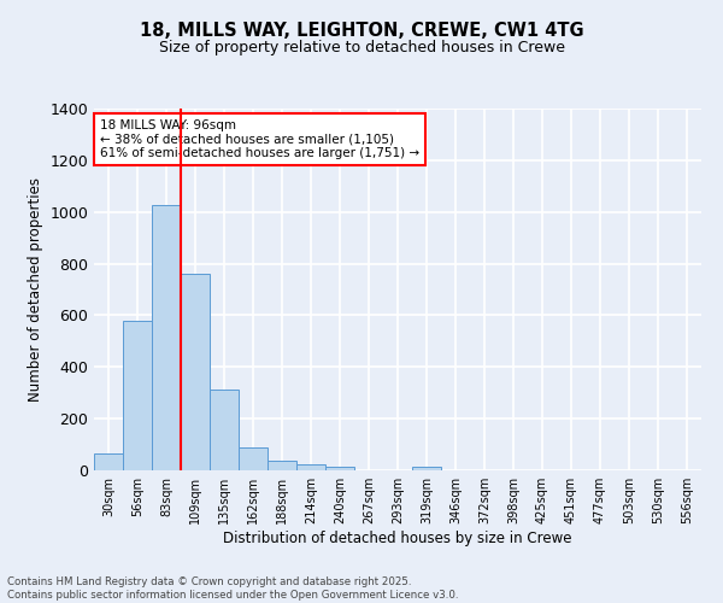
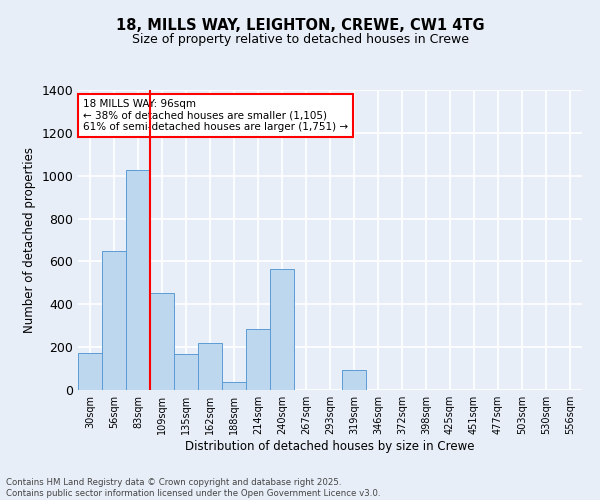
30sqm: 65 -> 175
56sqm: 580 -> 650
109sqm: 760 -> 455
135sqm: 315 -> 170
162sqm: 90 -> 220
214sqm: 22 -> 285
240sqm: 12 -> 565
319sqm: 14 -> 95
